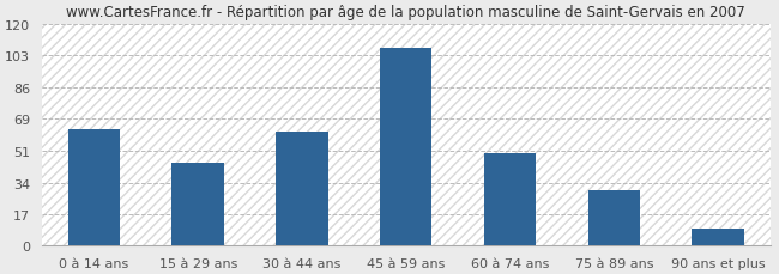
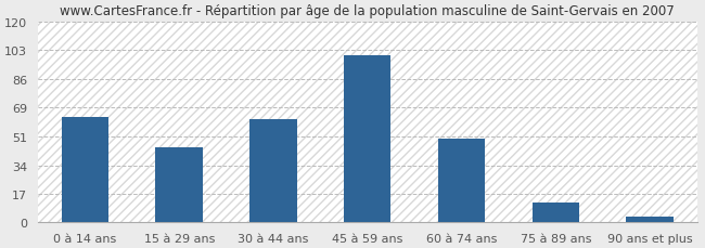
45 à 59 ans: 107 -> 100
75 à 89 ans: 30 -> 12
90 ans et plus: 9 -> 3
